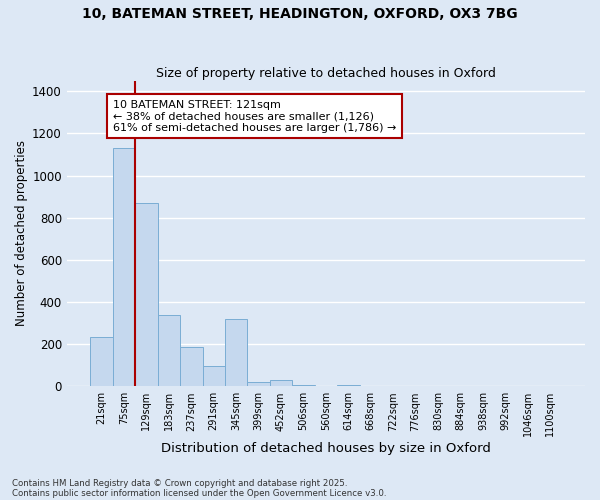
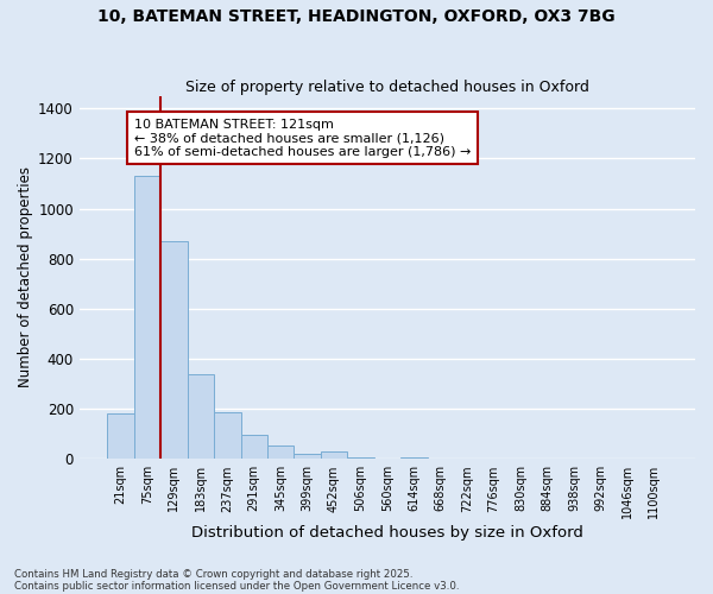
21sqm: 235 -> 180
345sqm: 320 -> 55
